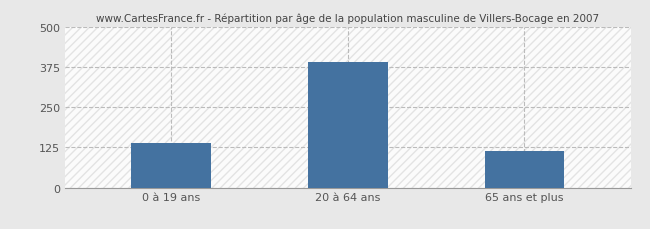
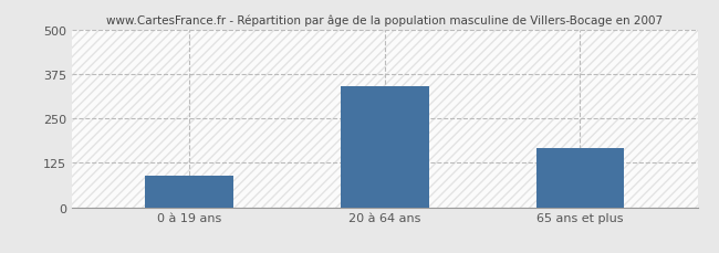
0 à 19 ans: 140 -> 90
20 à 64 ans: 390 -> 340
65 ans et plus: 113 -> 165
